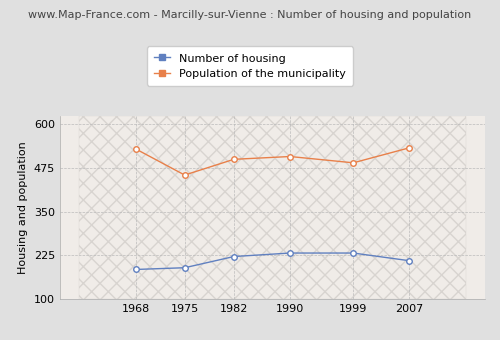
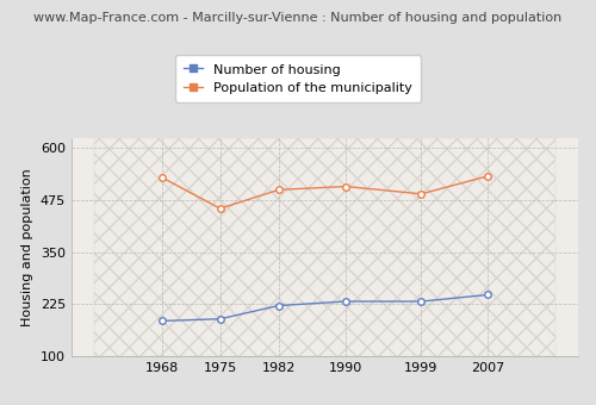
Number of housing/2007: 210 -> 248
